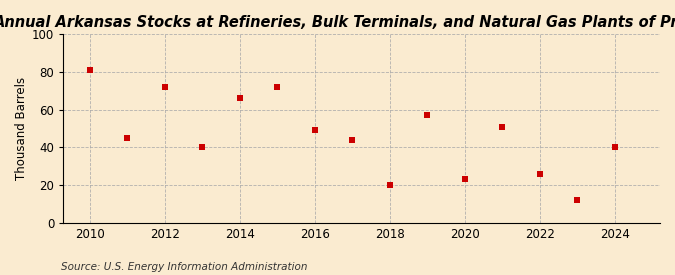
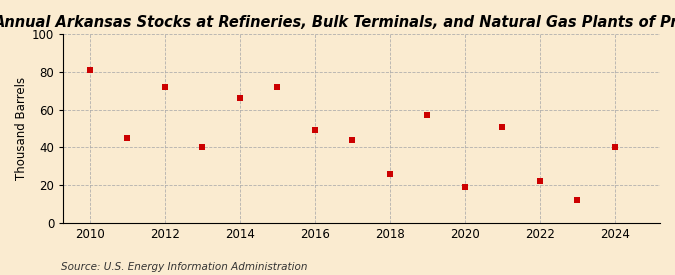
2018: 20 -> 26
2020: 23 -> 19
2022: 26 -> 22
